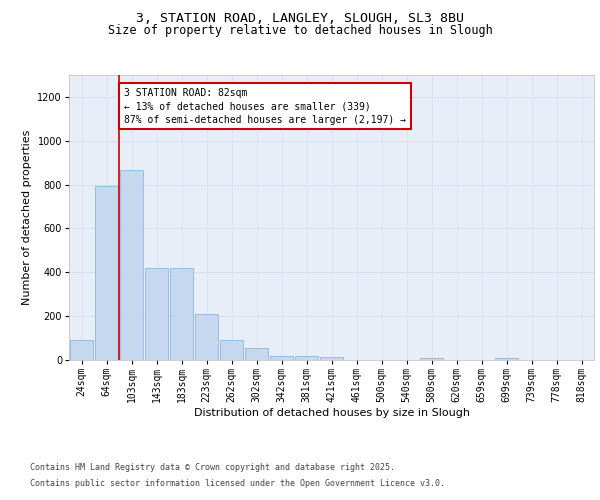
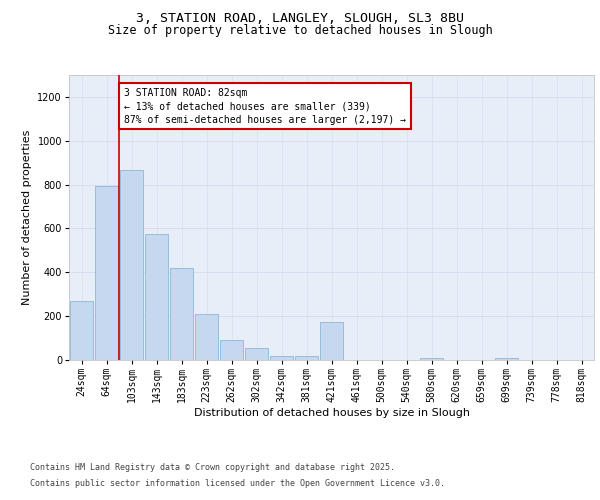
24sqm: 90 -> 270
143sqm: 420 -> 575
421sqm: 12 -> 175
